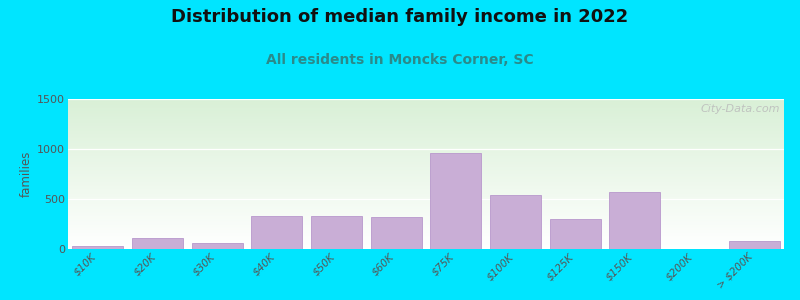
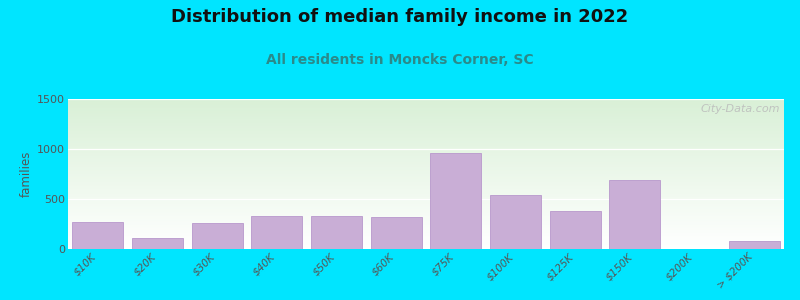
$10K: 30 -> 270
$30K: 60 -> 260
$125K: 300 -> 380
$150K: 570 -> 690
